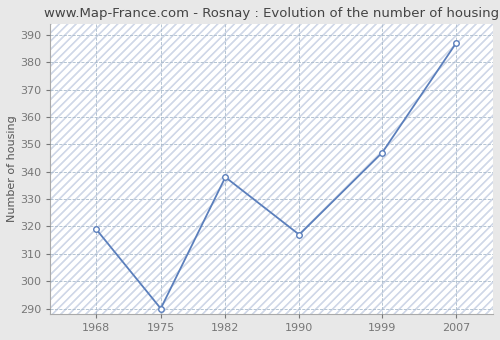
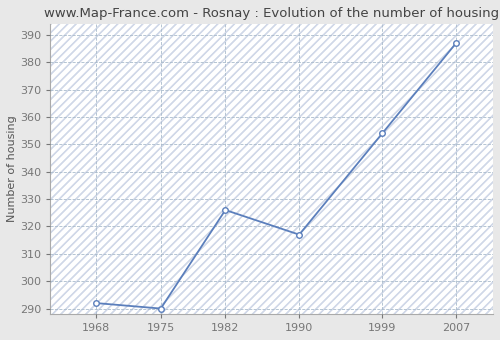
1968: 319 -> 292
1982: 338 -> 326
1999: 347 -> 354
